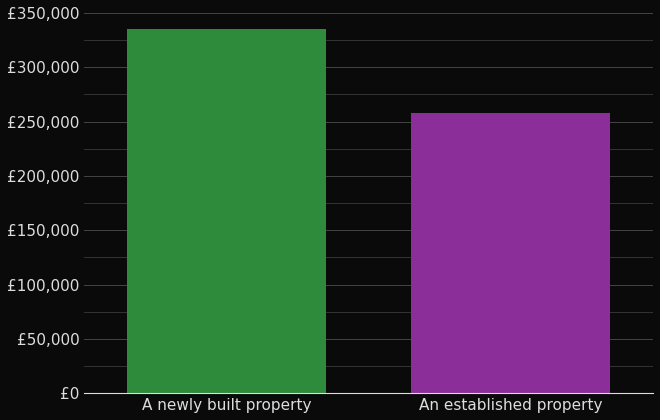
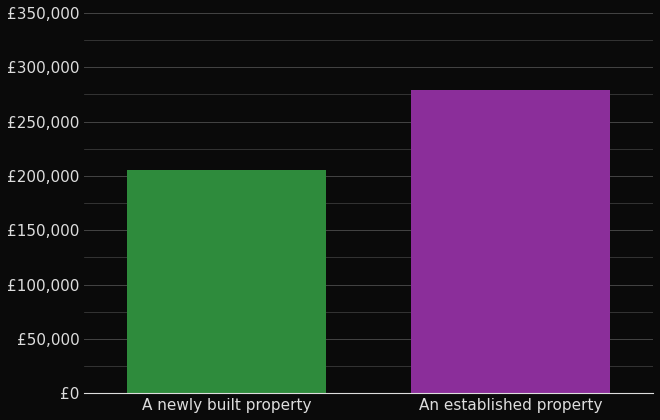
A newly built property: £335,000 -> £205,000
An established property: £258,000 -> £279,000
